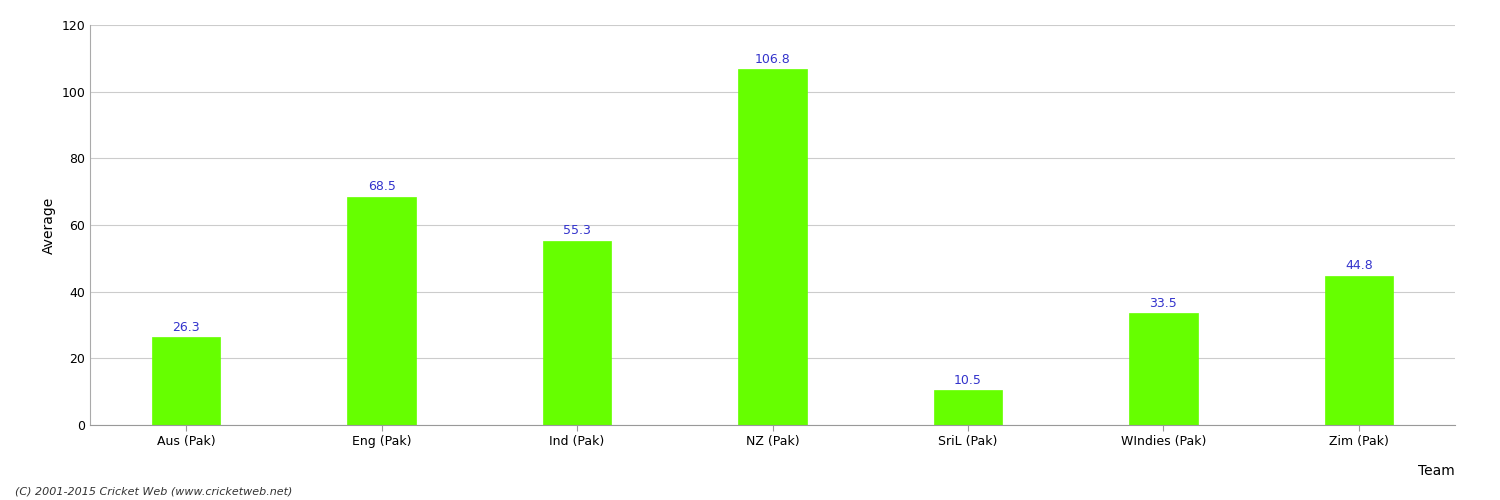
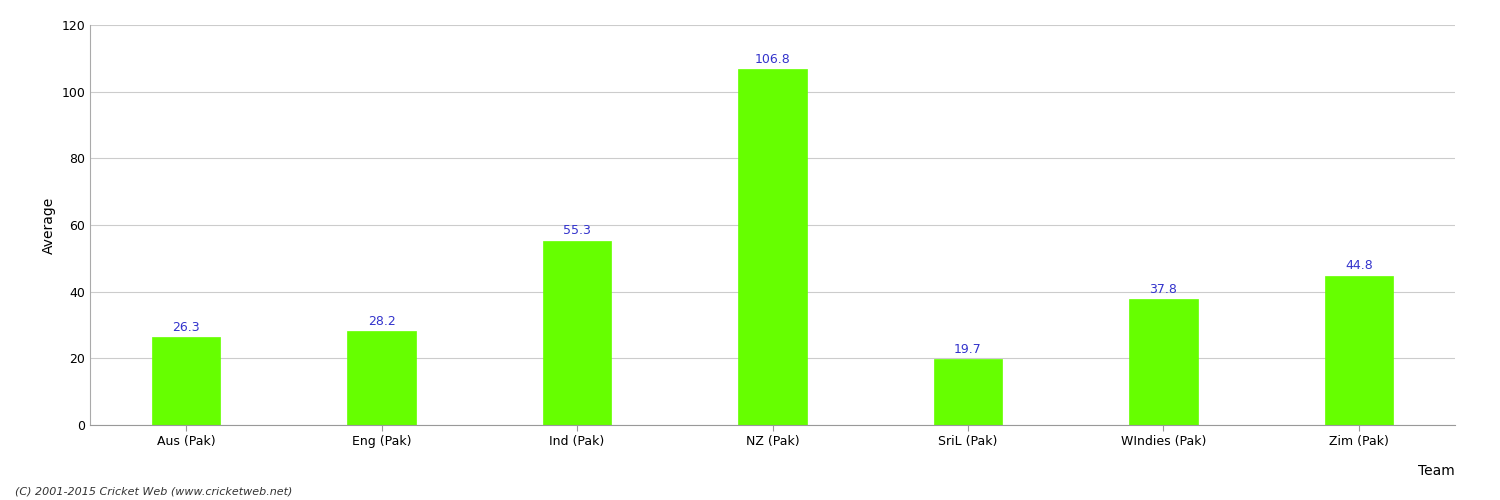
Eng (Pak): 68.5 -> 28.2
SriL (Pak): 10.5 -> 19.7
WIndies (Pak): 33.5 -> 37.8
